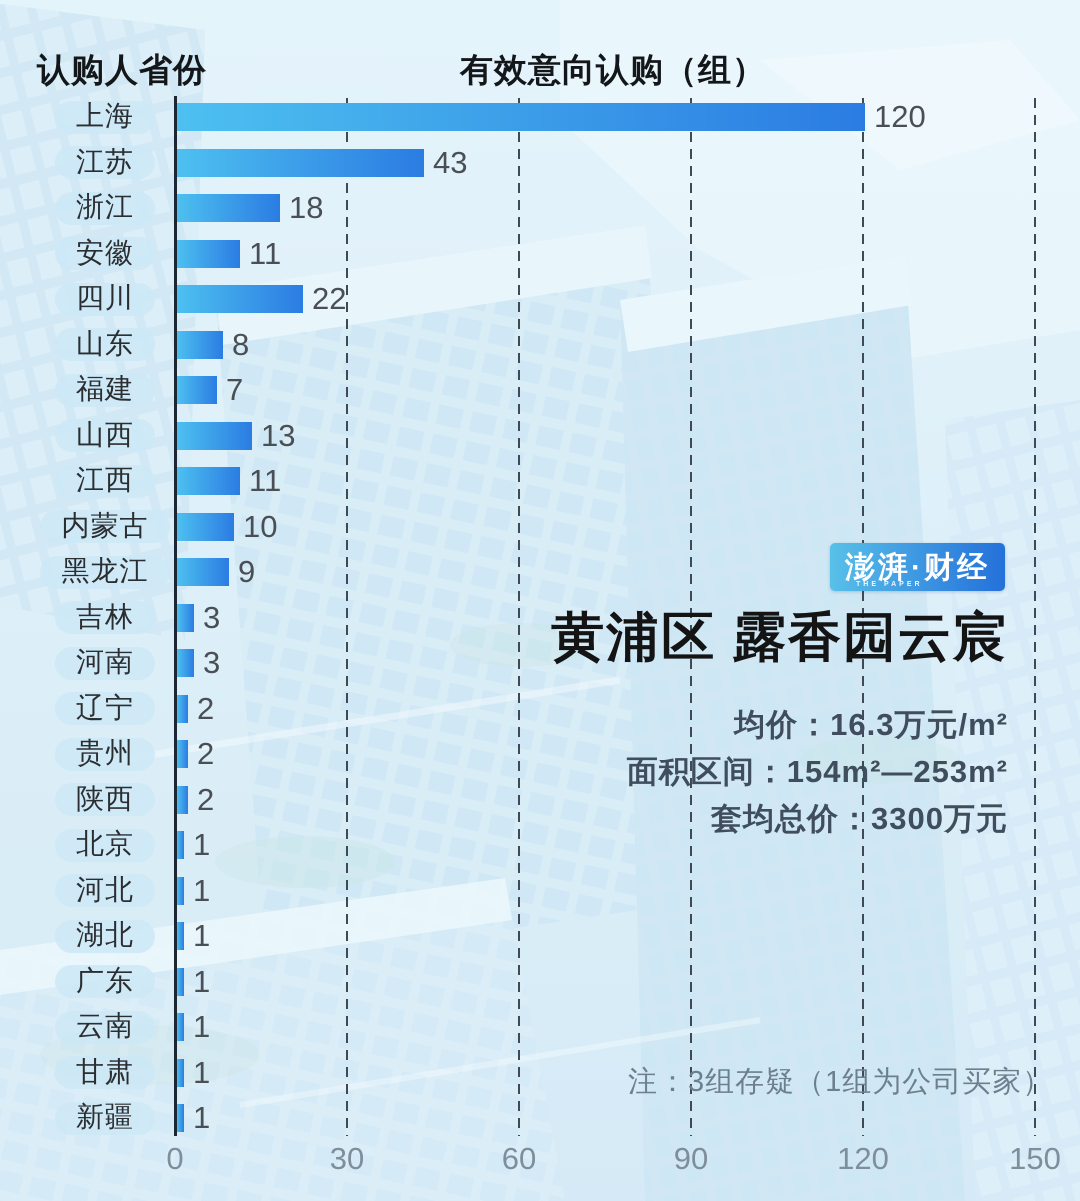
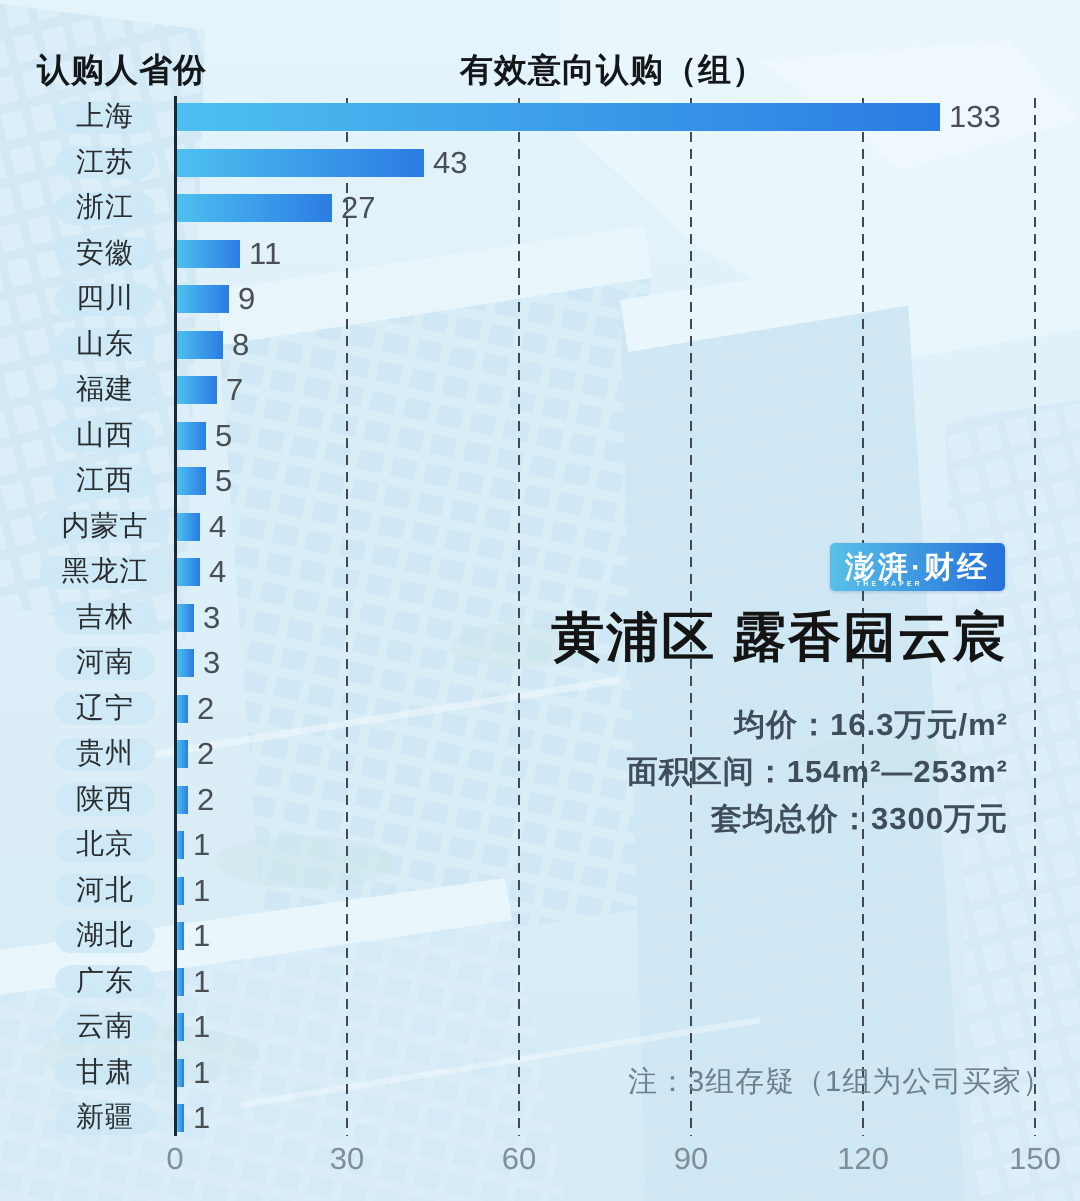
上海: 120 -> 133
浙江: 18 -> 27
四川: 22 -> 9
山西: 13 -> 5
江西: 11 -> 5
内蒙古: 10 -> 4
黑龙江: 9 -> 4
